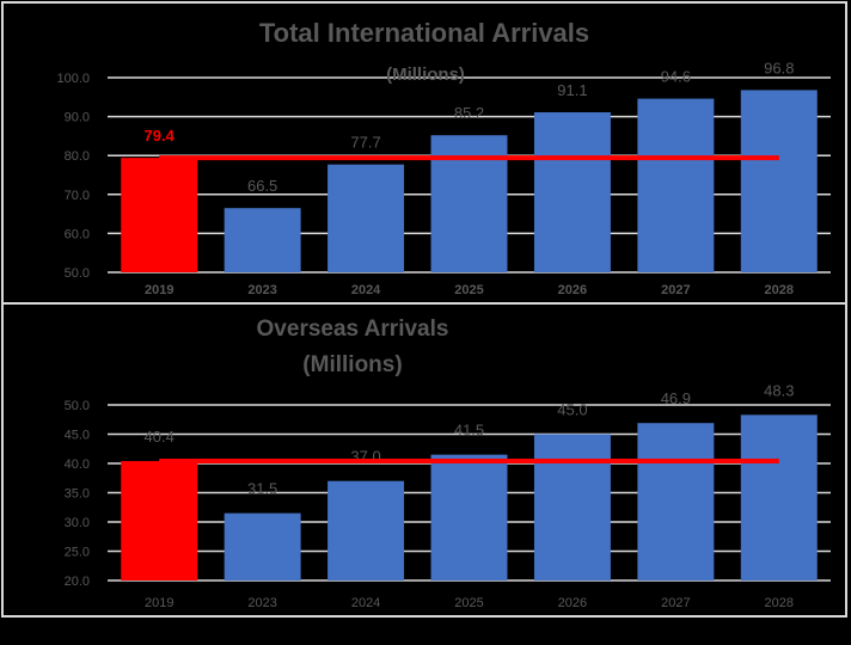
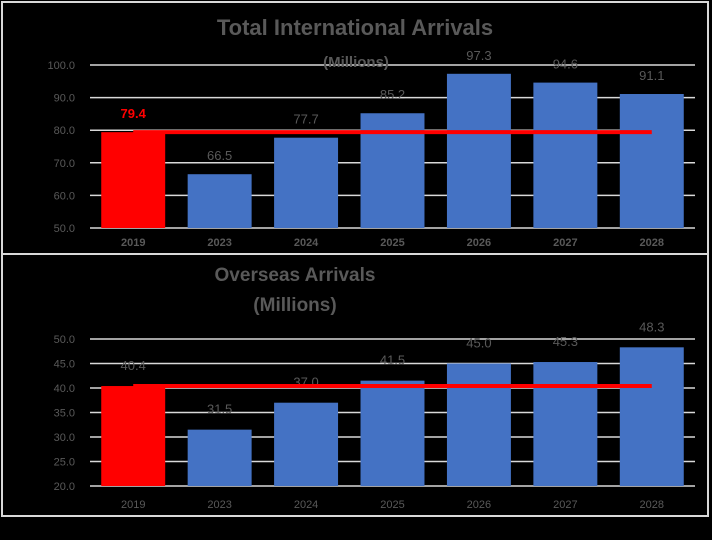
Total International Arrivals/2026: 91.1 -> 97.3
Total International Arrivals/2028: 96.8 -> 91.1
Overseas Arrivals/2027: 46.9 -> 45.3
